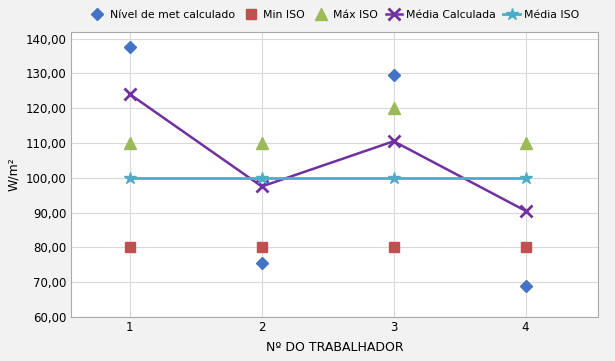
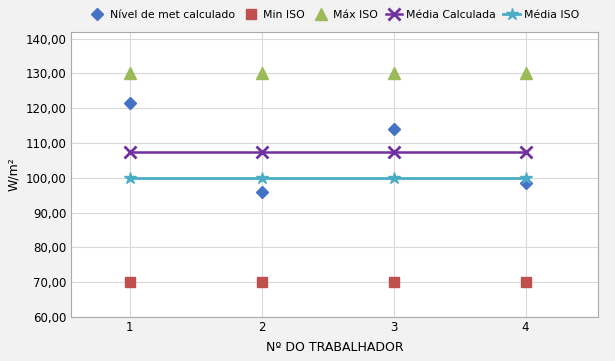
Nível de met calculado/1: 137,5 -> 121,5
Min ISO/1: 80 -> 70
Máx ISO/1: 110 -> 130
Média Calculada/1: 124,0 -> 107,5
Nível de met calculado/2: 75,5 -> 96,0
Min ISO/2: 80 -> 70
Máx ISO/2: 110 -> 130
Média Calculada/2: 97,5 -> 107,5
Nível de met calculado/3: 129,5 -> 114,0
Min ISO/3: 80 -> 70
Máx ISO/3: 120 -> 130
Média Calculada/3: 110,5 -> 107,5
Nível de met calculado/4: 69,0 -> 98,5
Min ISO/4: 80 -> 70
Máx ISO/4: 110 -> 130
Média Calculada/4: 90,5 -> 107,5
